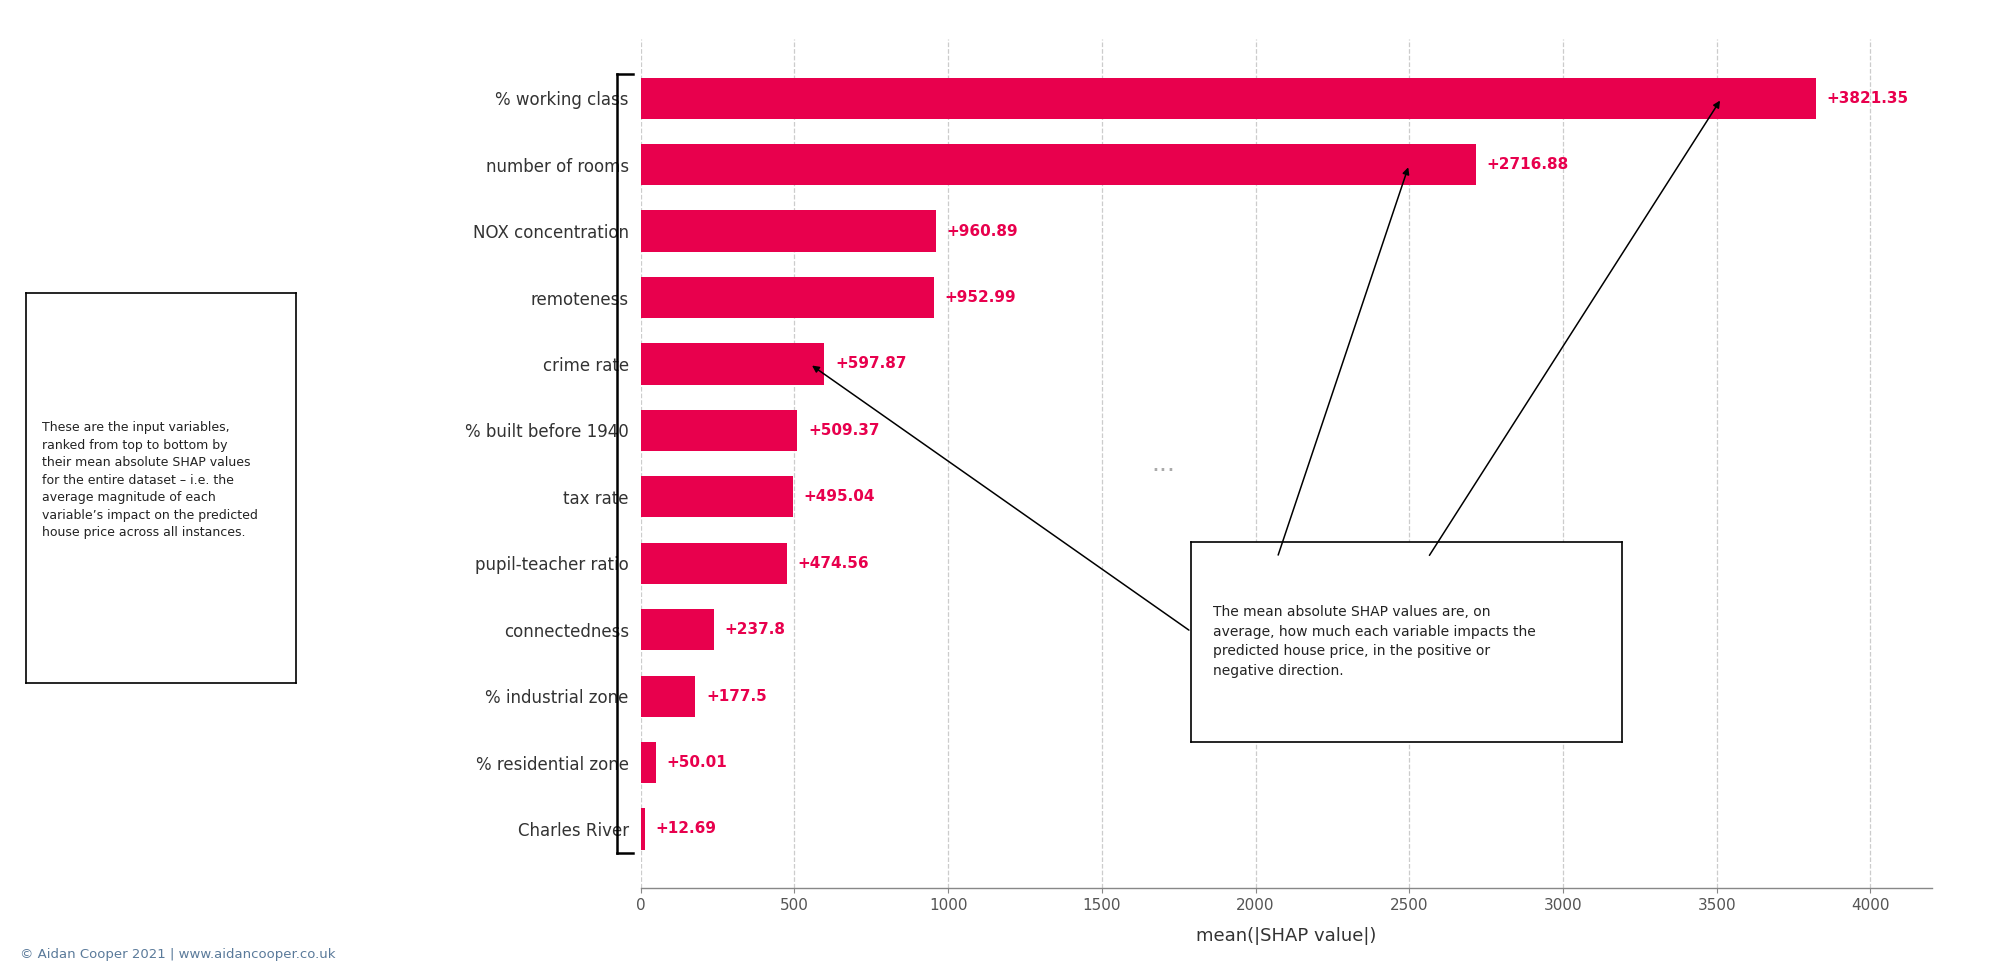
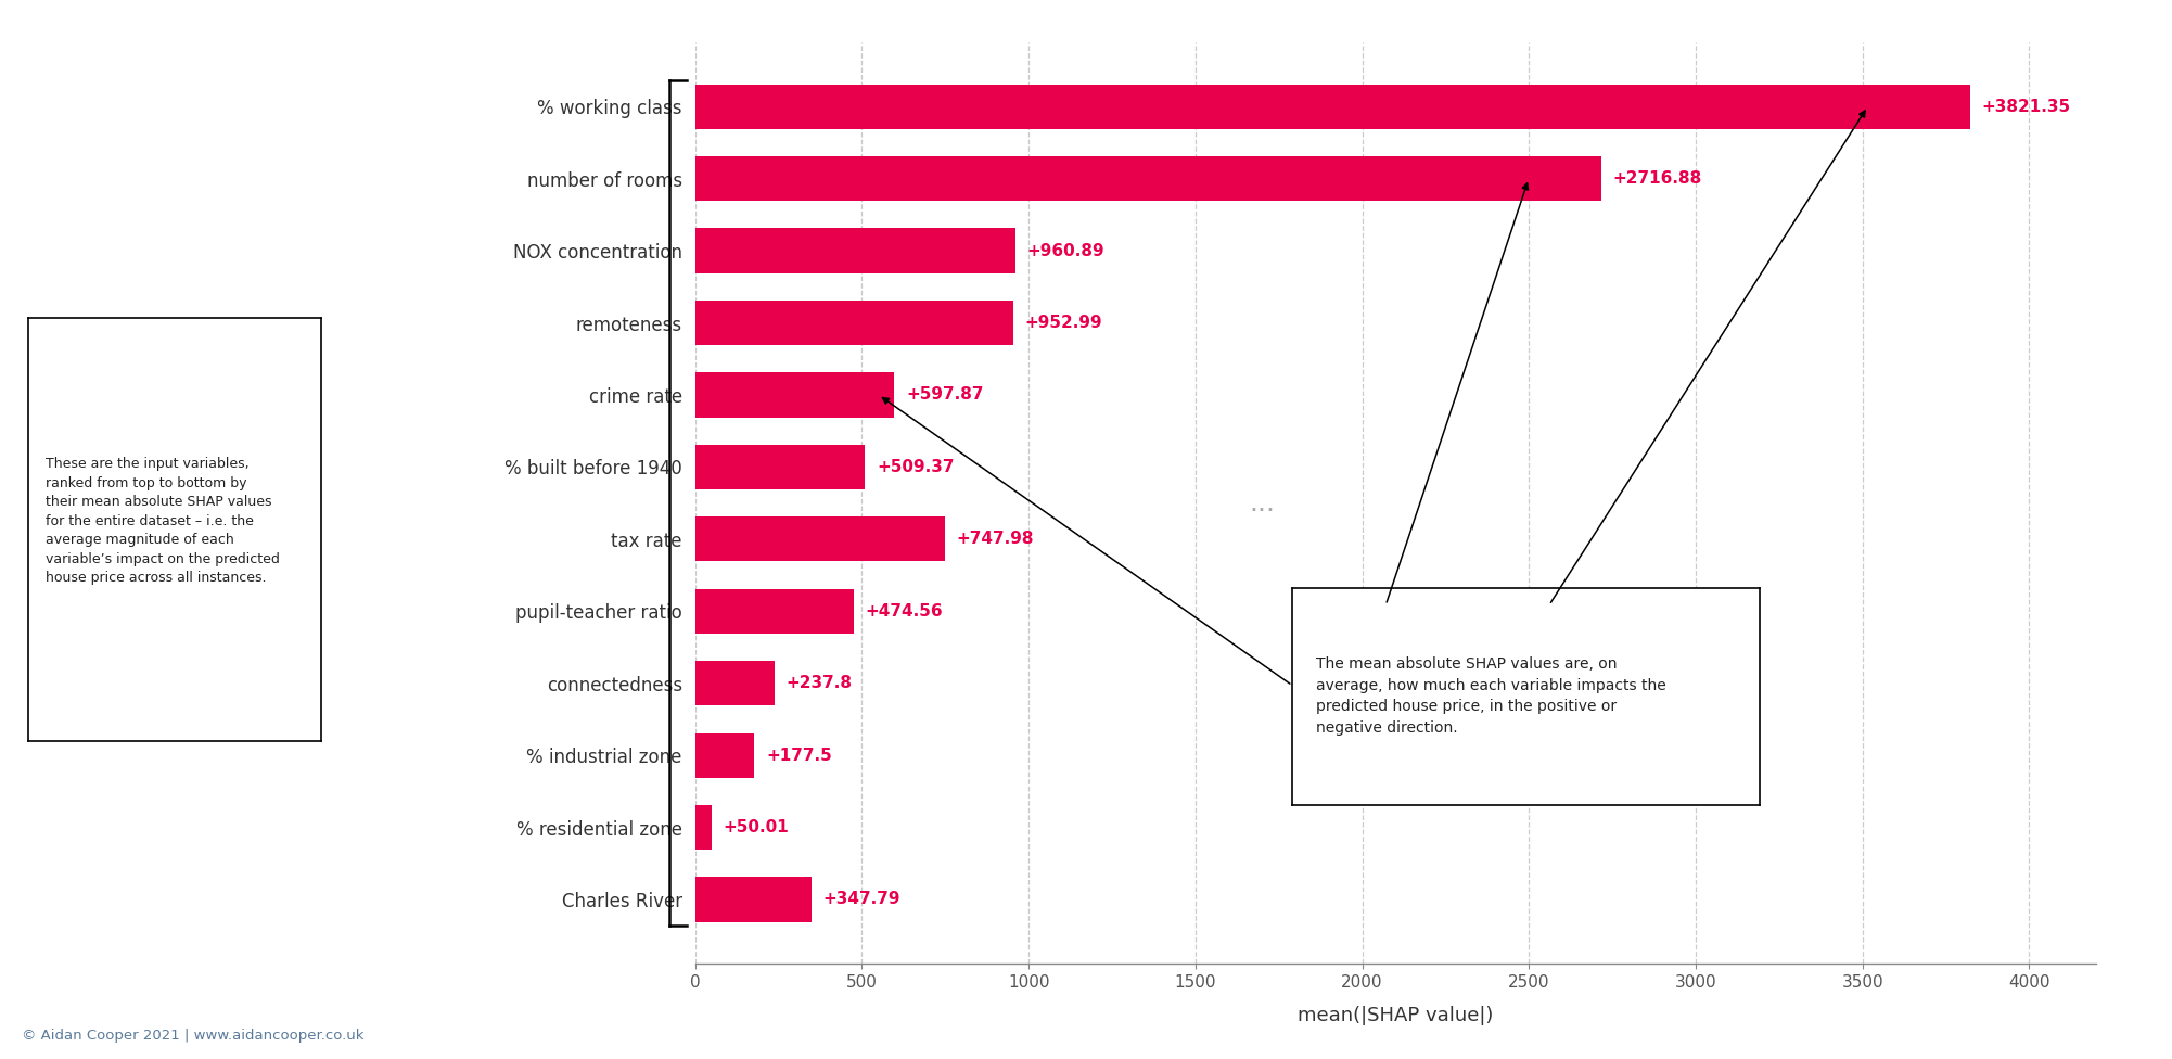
tax rate: +495.04 -> +747.98
Charles River: +12.69 -> +347.79
